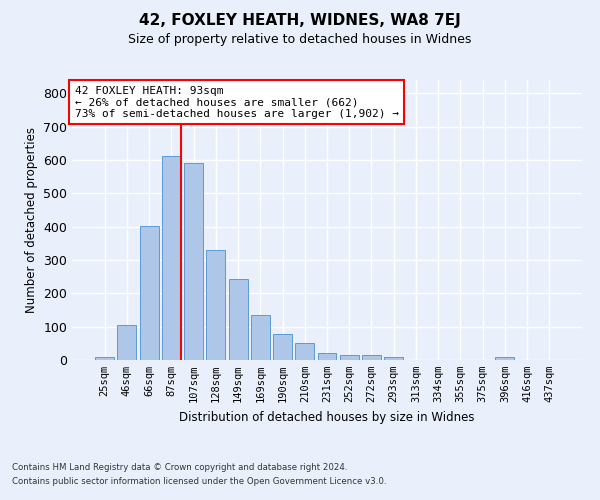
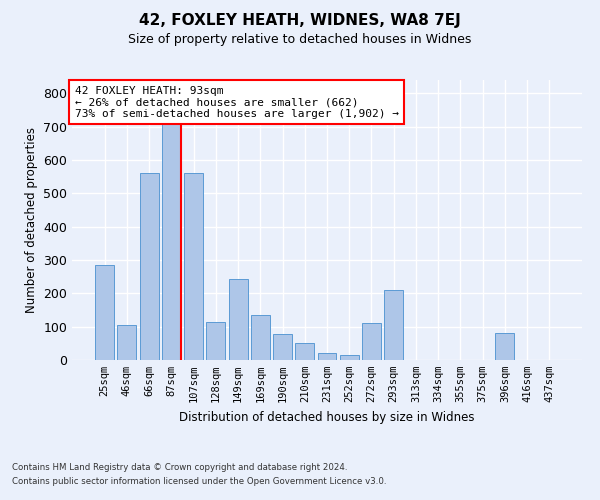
25sqm: 8 -> 285
66sqm: 403 -> 560
87sqm: 613 -> 710
107sqm: 591 -> 560
128sqm: 330 -> 115
272sqm: 15 -> 110
293sqm: 8 -> 210
396sqm: 8 -> 80
